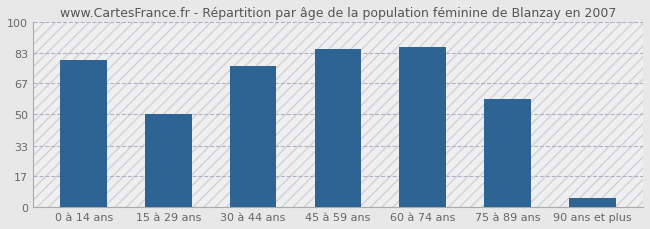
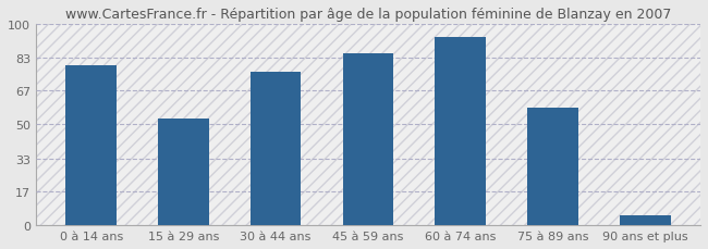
15 à 29 ans: 50 -> 53
60 à 74 ans: 86 -> 93
